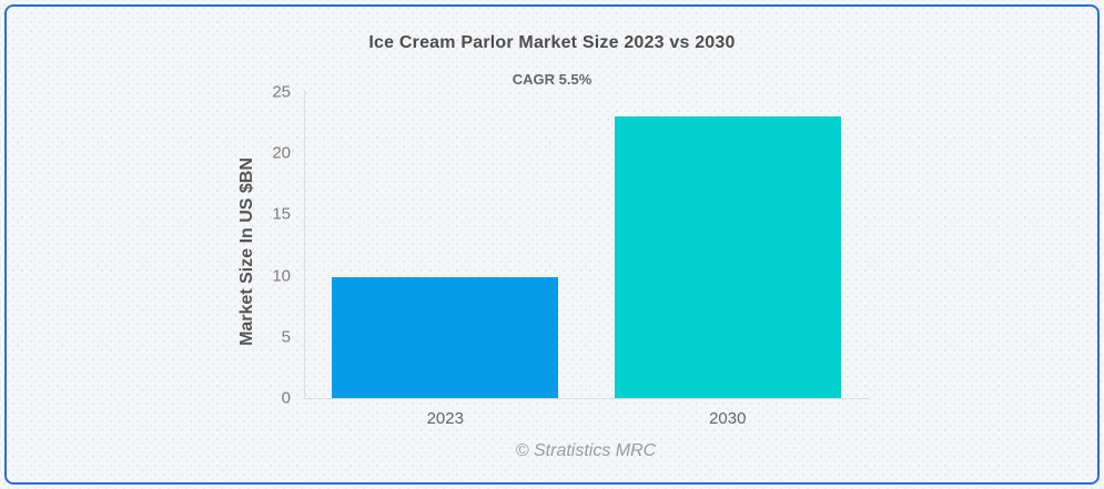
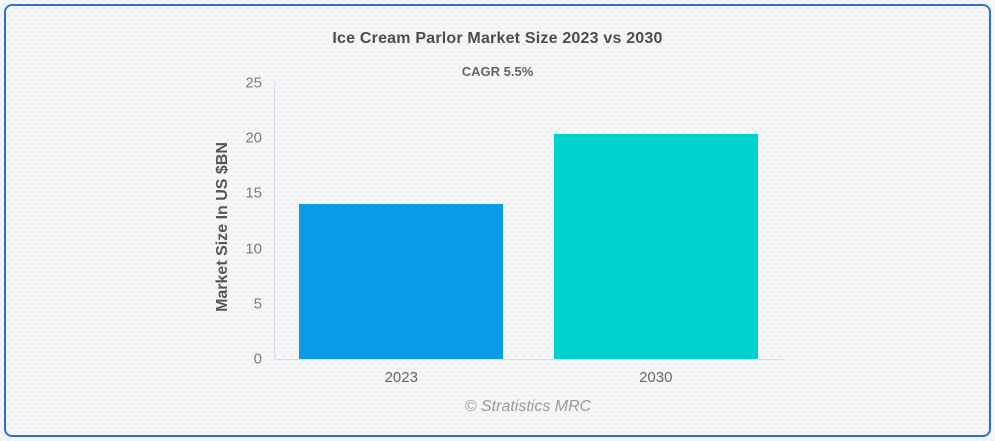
2023: 9.9 -> 14.0
2030: 23.0 -> 20.4
